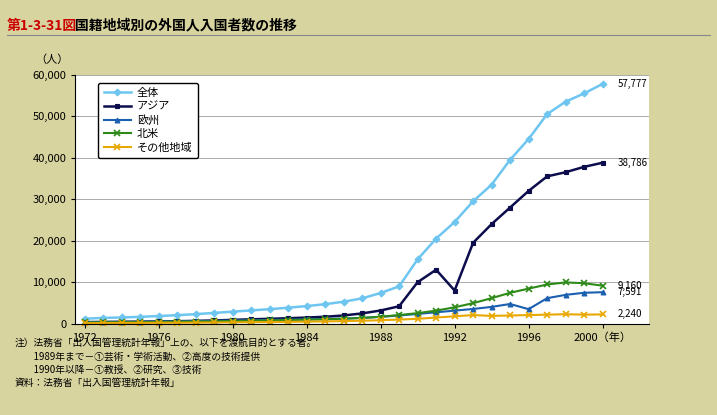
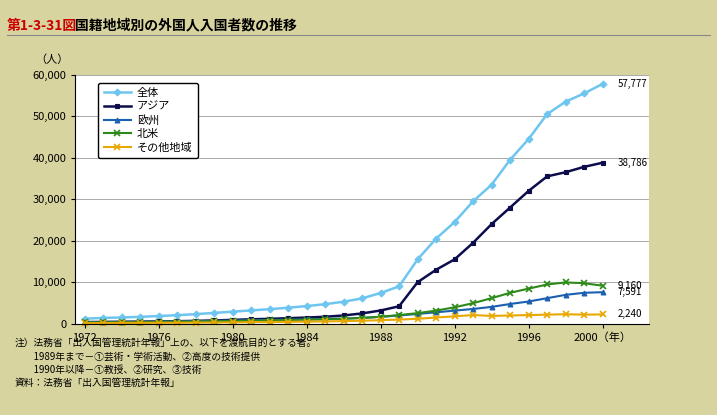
アジア/1992: 8,000 -> 15,500
欧州/1996: 3,500 -> 5,400
